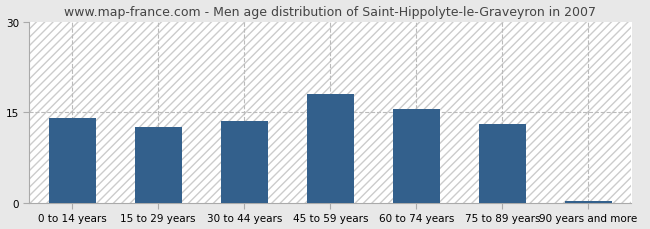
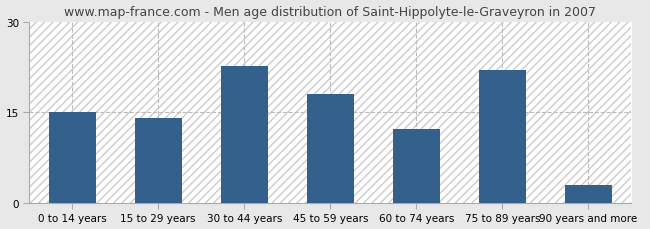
0 to 14 years: 14.0 -> 15.0
15 to 29 years: 12.5 -> 14.0
30 to 44 years: 13.5 -> 22.6
60 to 74 years: 15.5 -> 12.2
75 to 89 years: 13.0 -> 22.0
90 years and more: 0.3 -> 3.0
